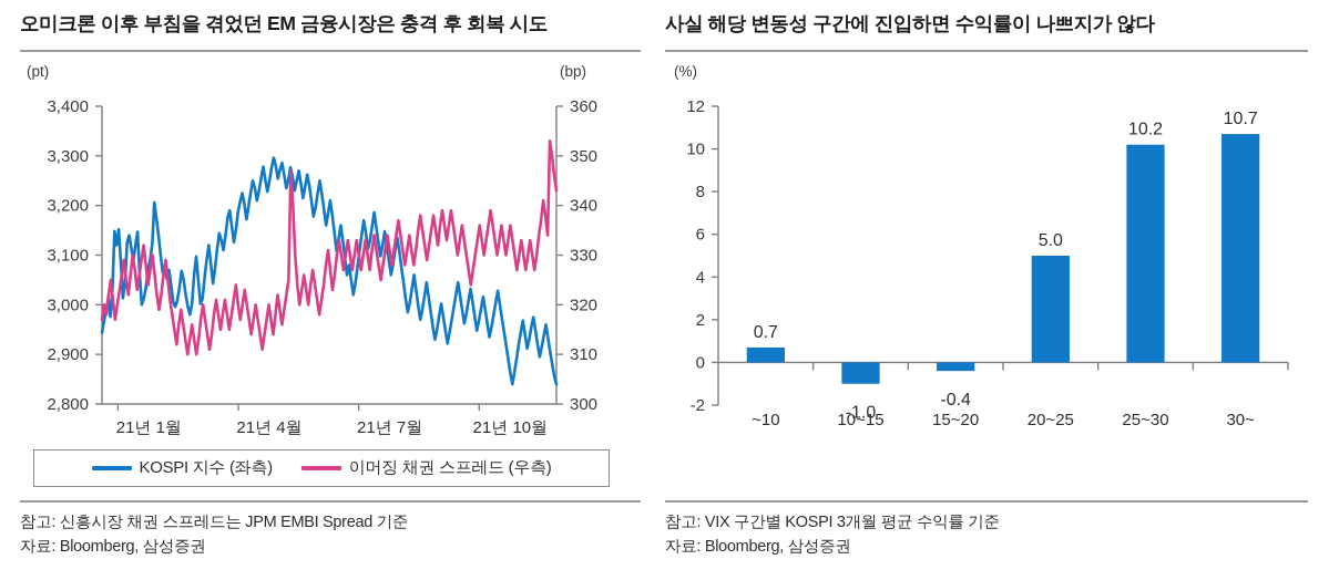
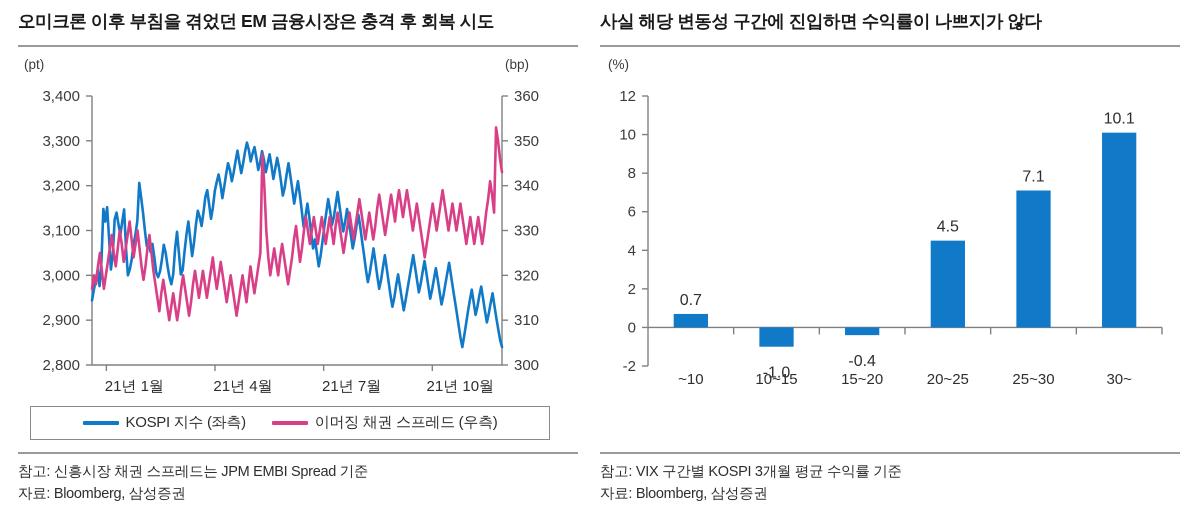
사실 해당 변동성 구간에 진입하면 수익률이 나쁘지가 않다/20~25: 5.0 -> 4.5
사실 해당 변동성 구간에 진입하면 수익률이 나쁘지가 않다/25~30: 10.2 -> 7.1
사실 해당 변동성 구간에 진입하면 수익률이 나쁘지가 않다/30~: 10.7 -> 10.1
